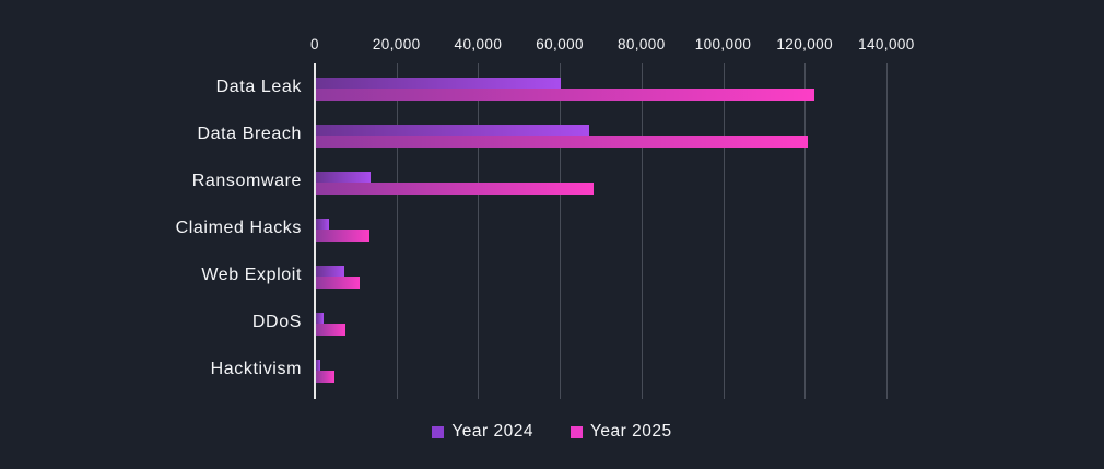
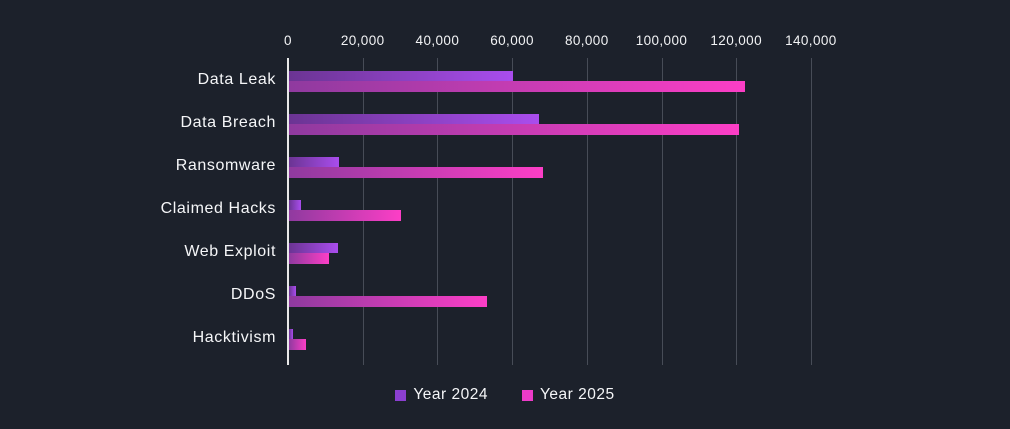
Year 2025/Claimed Hacks: 13000 -> 30000
Year 2024/Web Exploit: 7000 -> 13000
Year 2025/DDoS: 7000 -> 53000
